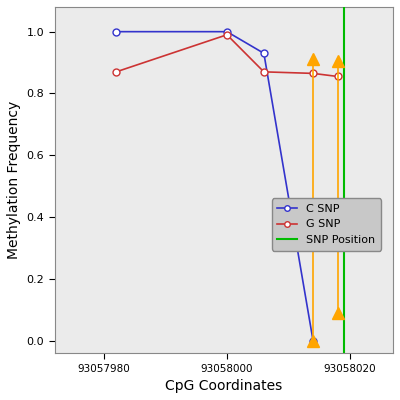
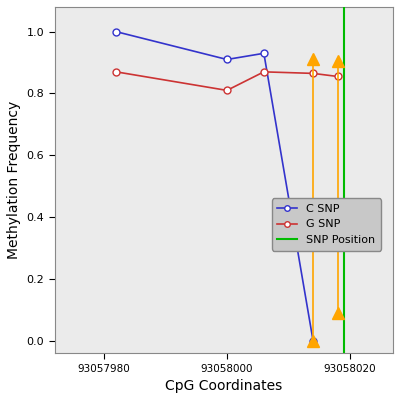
C SNP/93058000: 1.00 -> 0.91
G SNP/93058000: 0.990 -> 0.810
